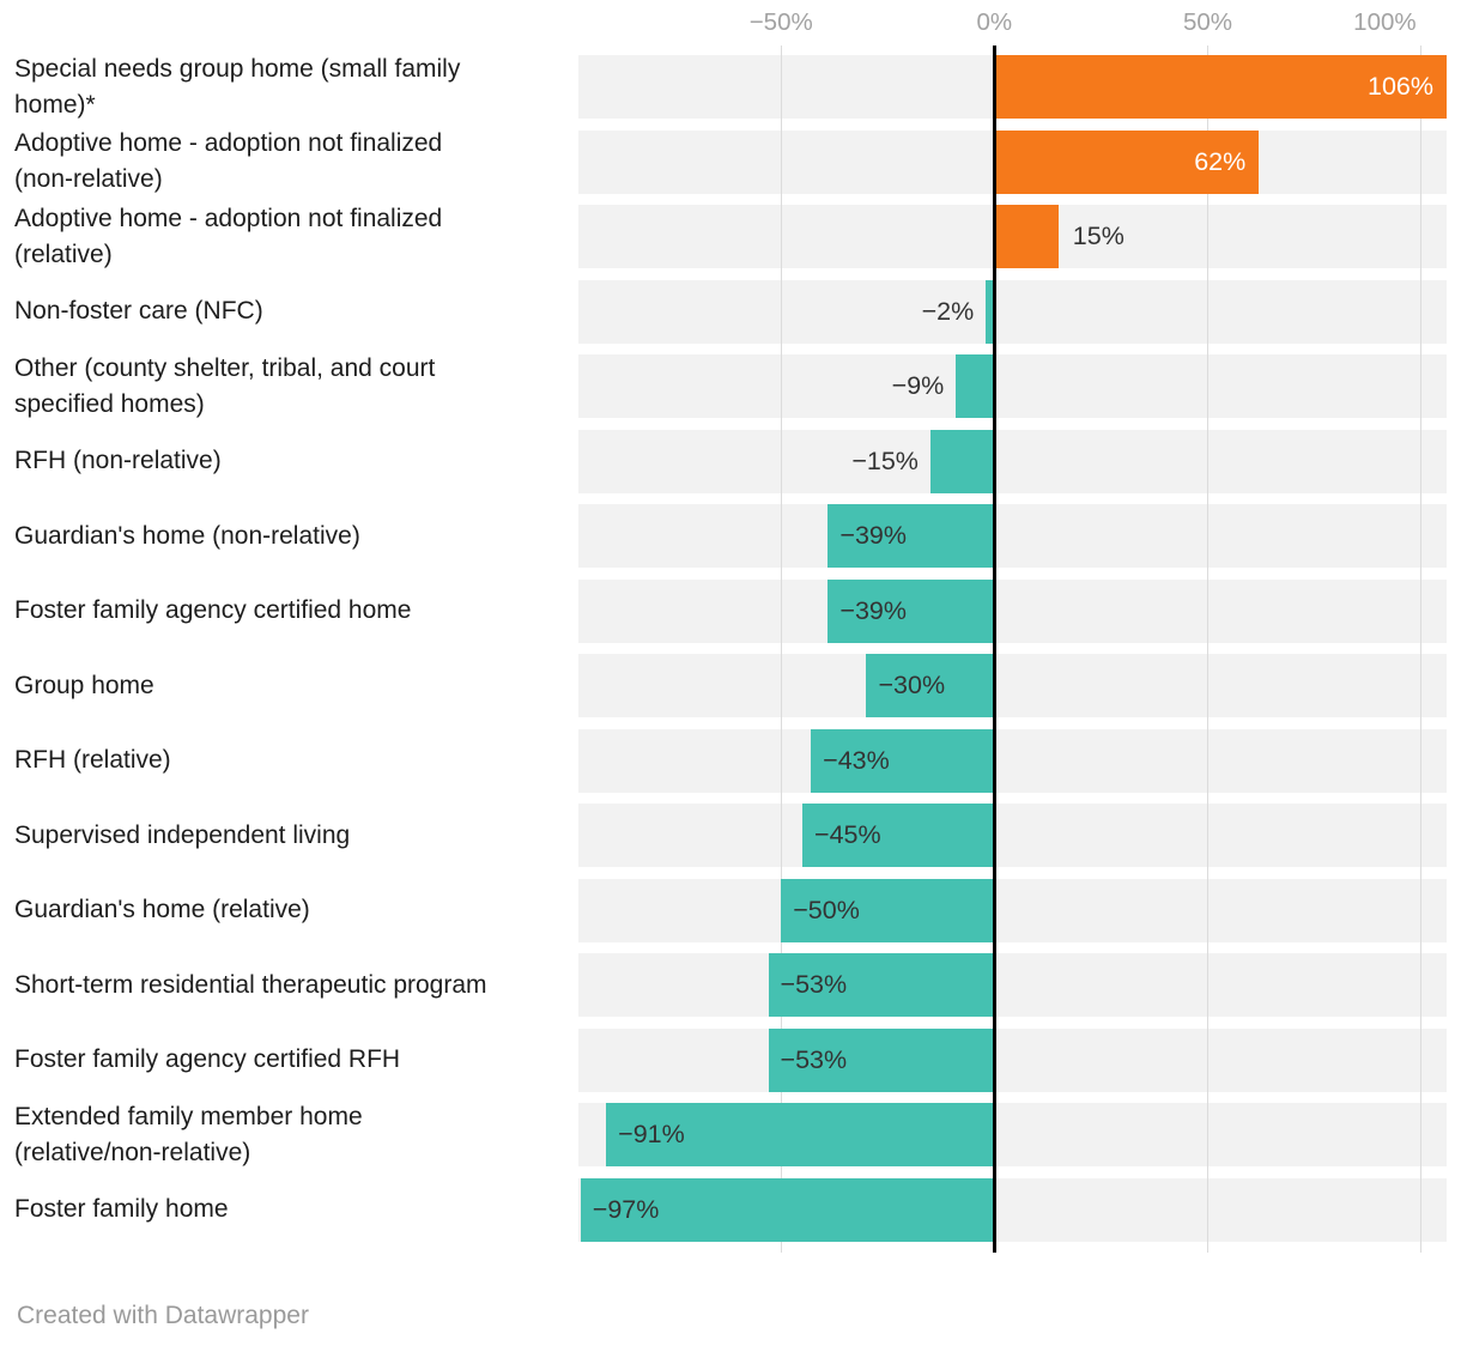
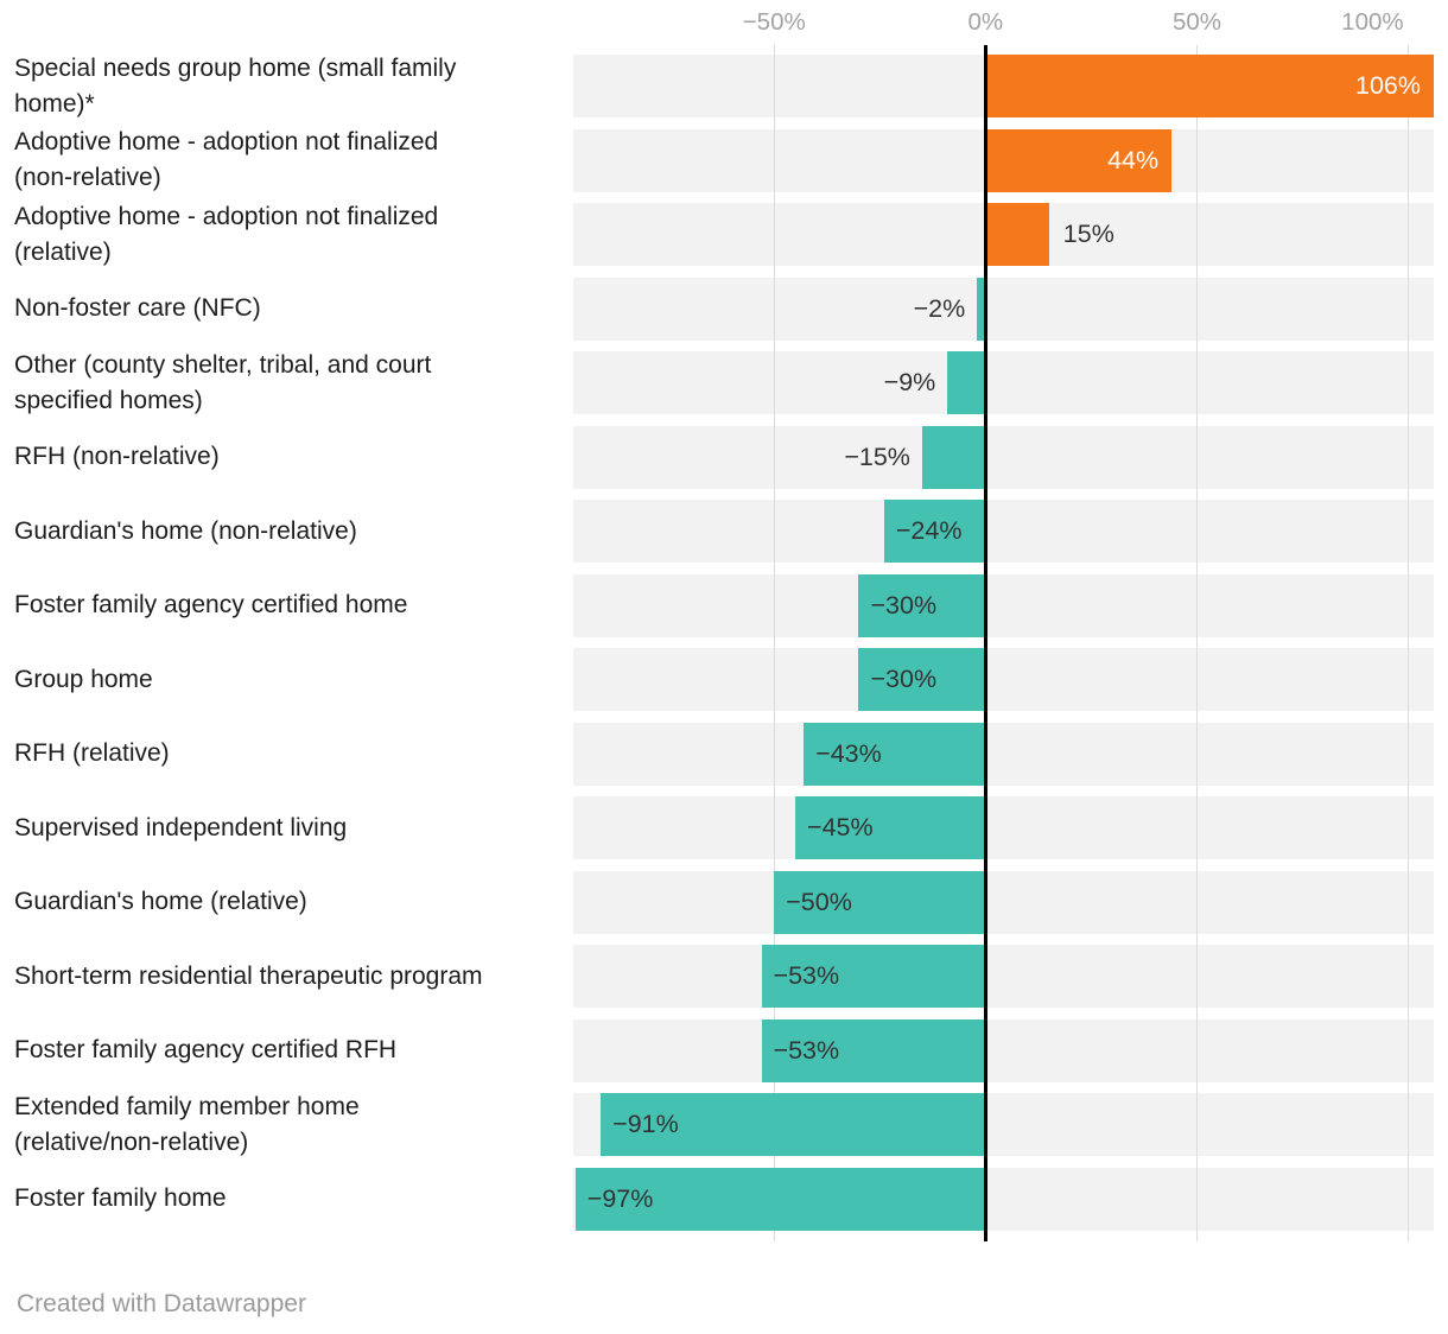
Adoptive home - adoption not finalized (non-relative): 62% -> 44%
Guardian's home (non-relative): −39% -> −24%
Foster family agency certified home: −39% -> −30%
